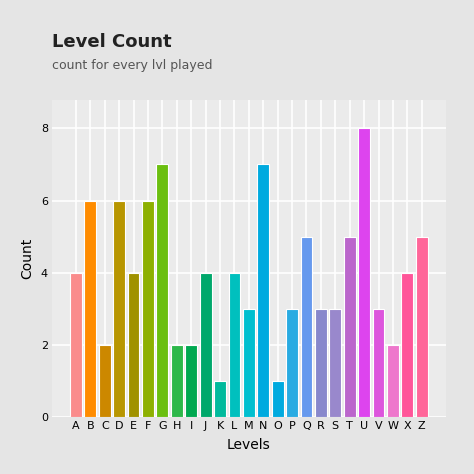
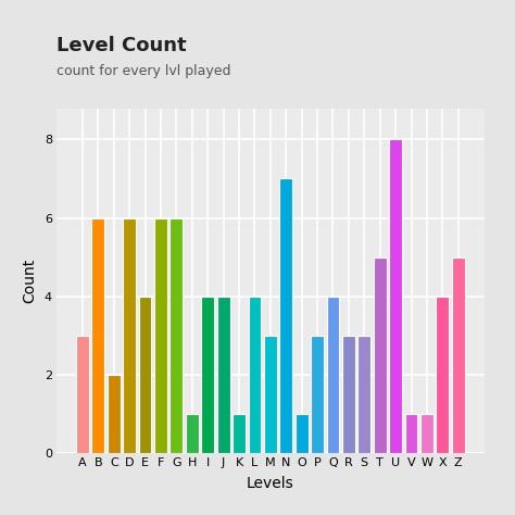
A: 4 -> 3
G: 7 -> 6
H: 2 -> 1
I: 2 -> 4
Q: 5 -> 4
V: 3 -> 1
W: 2 -> 1
